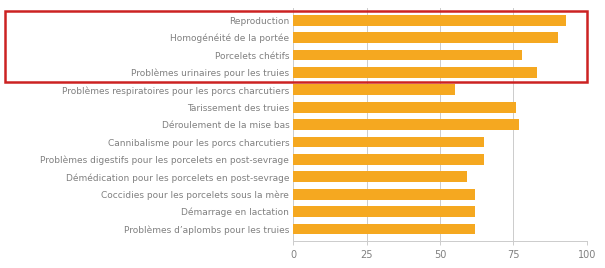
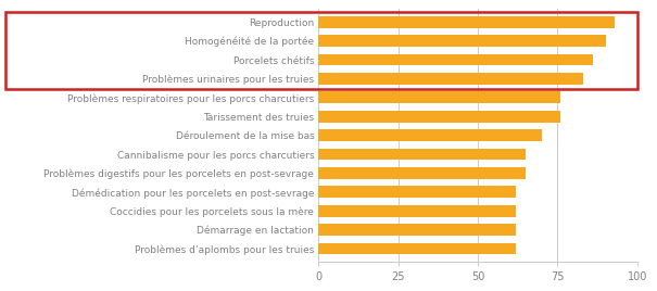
Porcelets chétifs: 78 -> 86
Problèmes respiratoires pour les porcs charcutiers: 55 -> 76
Déroulement de la mise bas: 77 -> 70
Démédication pour les porcelets en post-sevrage: 59 -> 62
